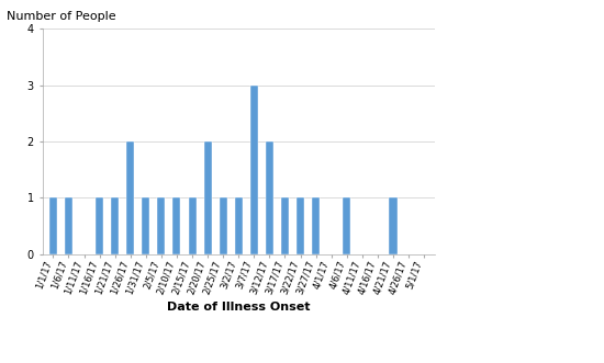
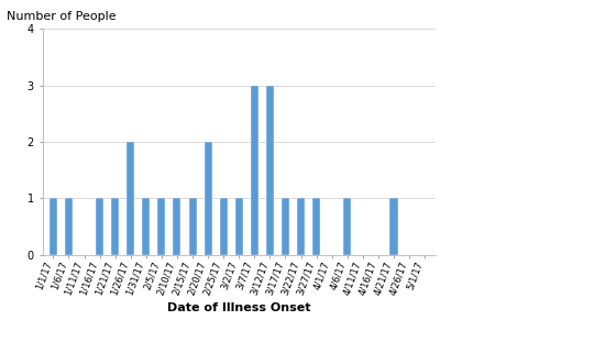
3/12/17: 2 -> 3
